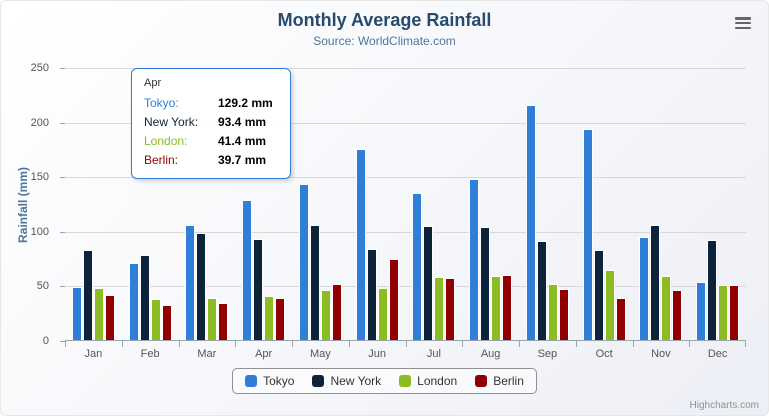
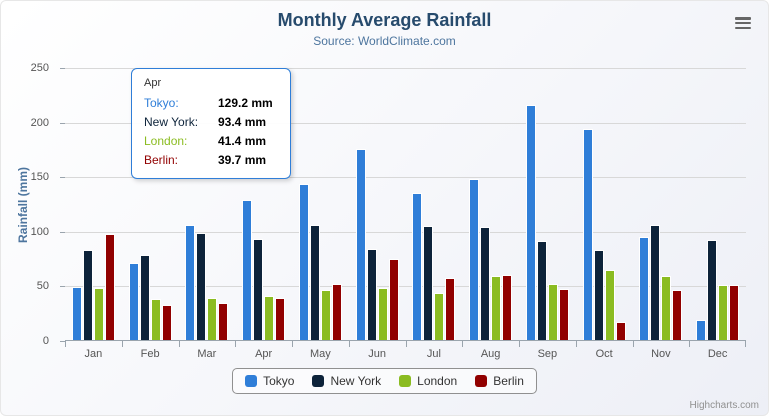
Berlin/Jan: 42 -> 98
London/Jul: 59 -> 44
Berlin/Oct: 39 -> 17
Tokyo/Dec: 54 -> 19
